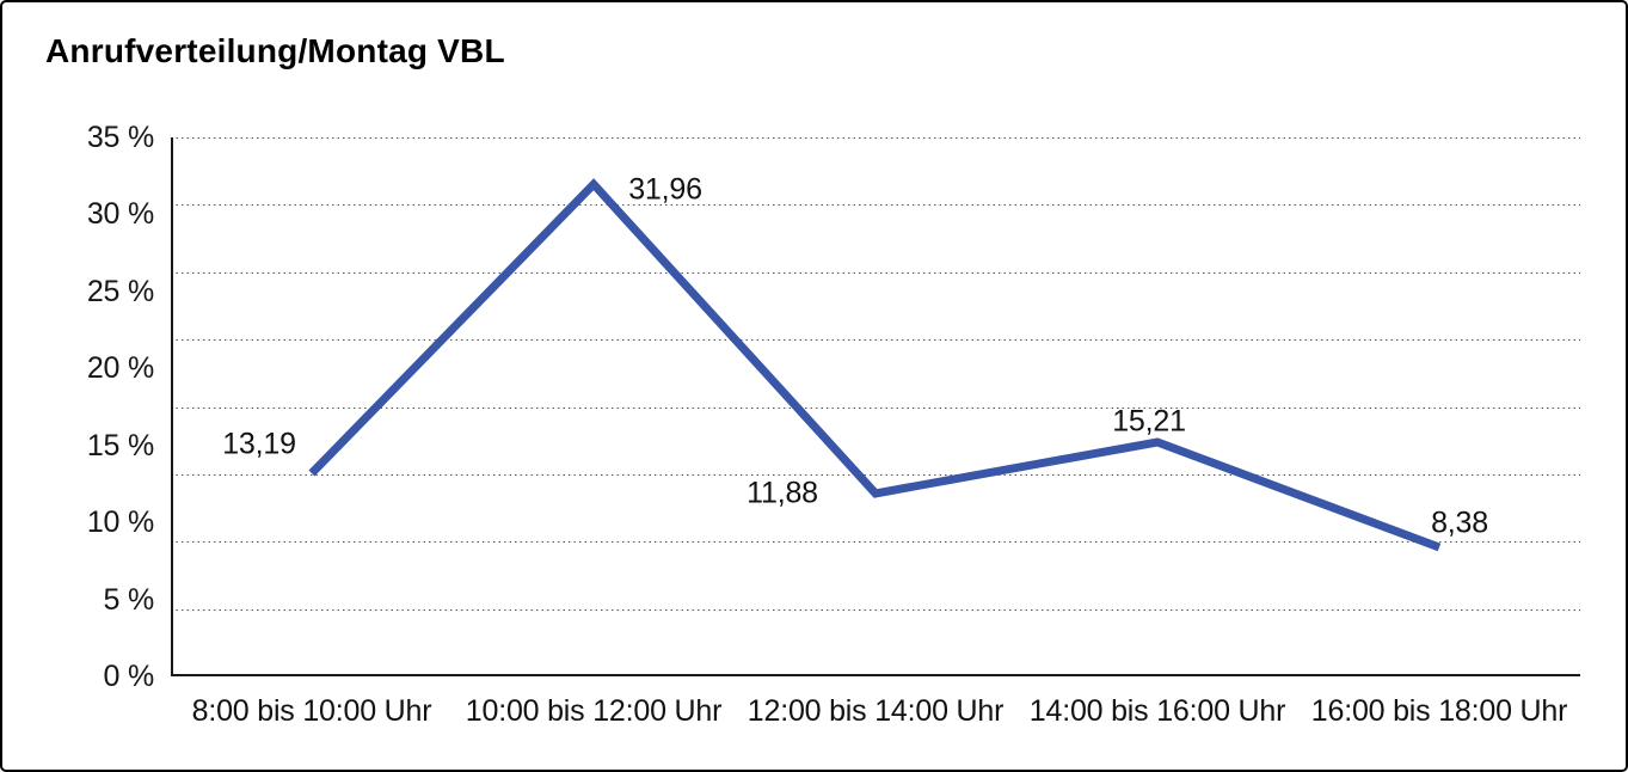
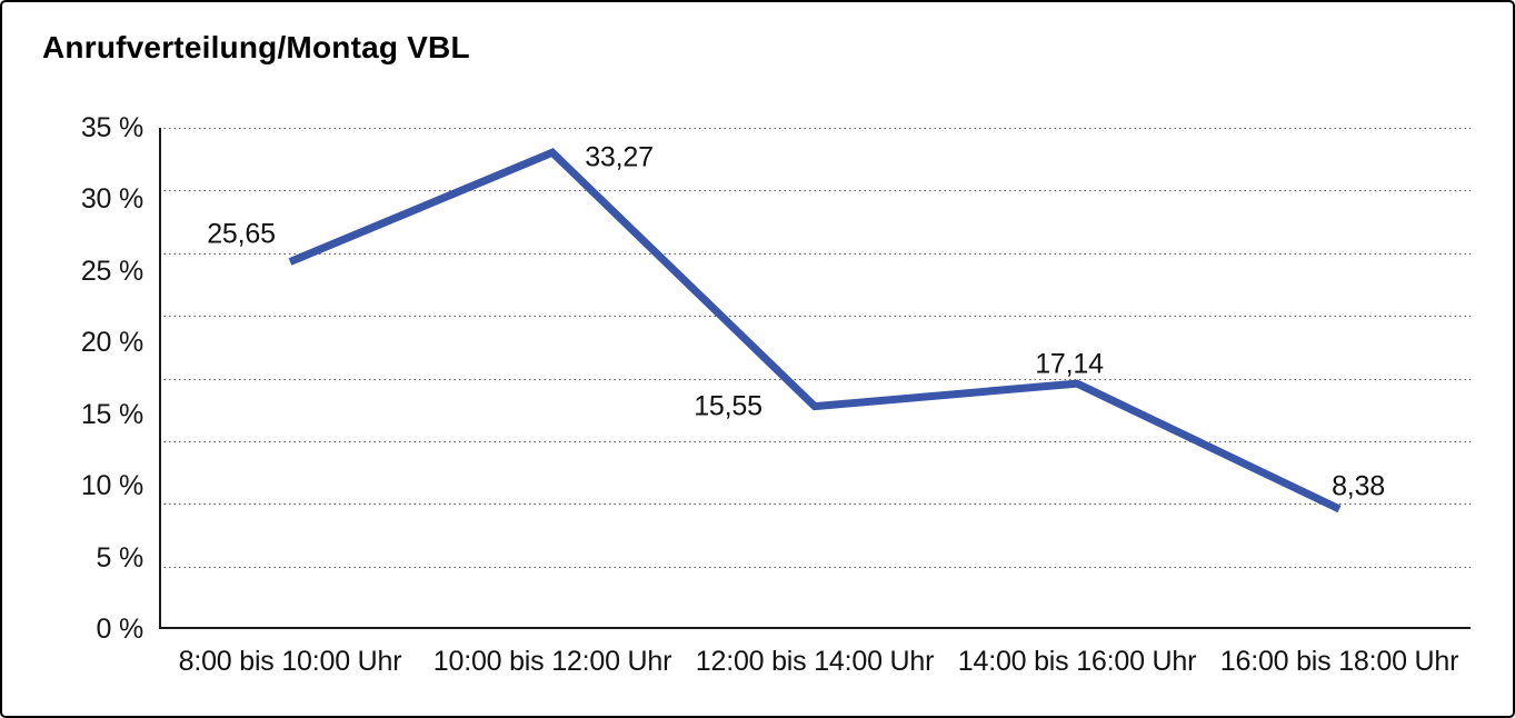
8:00 bis 10:00 Uhr: 13,19 -> 25,65
10:00 bis 12:00 Uhr: 31,96 -> 33,27
12:00 bis 14:00 Uhr: 11,88 -> 15,55
14:00 bis 16:00 Uhr: 15,21 -> 17,14
